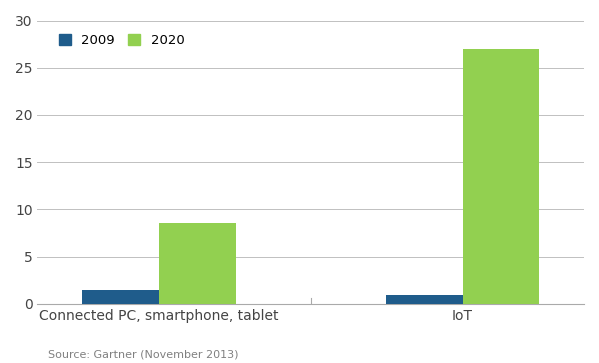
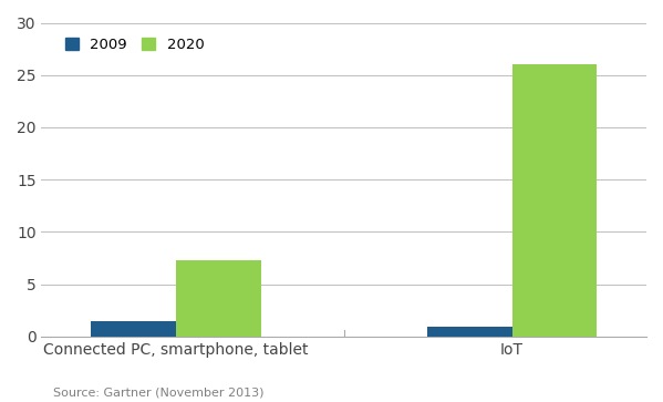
2020/Connected PC, smartphone, tablet: 8.6 -> 7.3
2020/IoT: 27.0 -> 26.0
